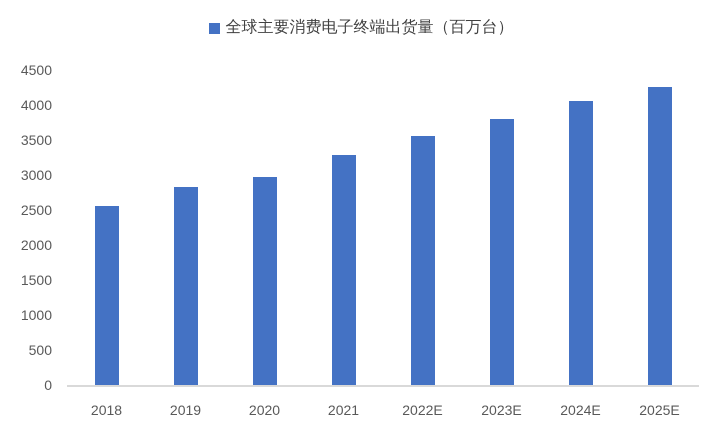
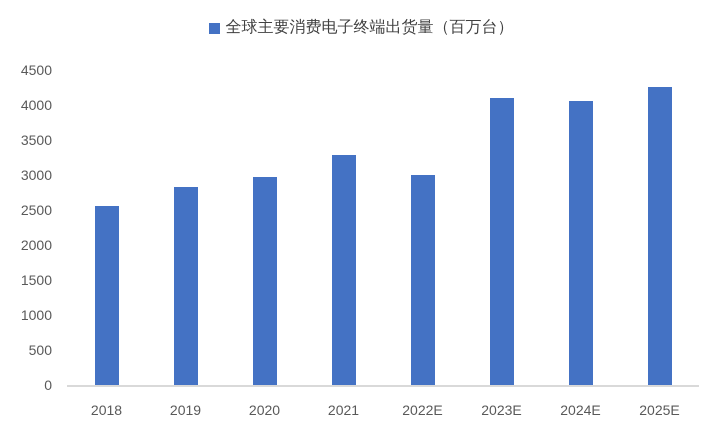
2022E: 3600 -> 3000
2023E: 3800 -> 4100
